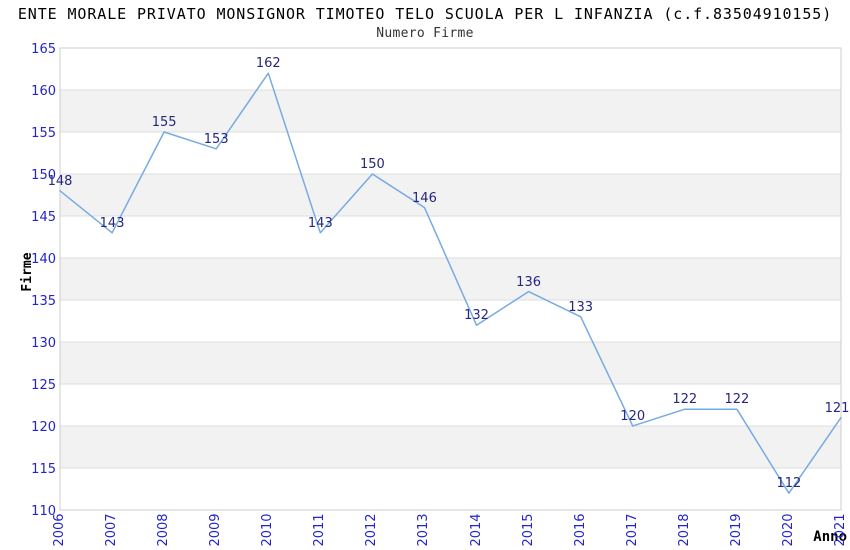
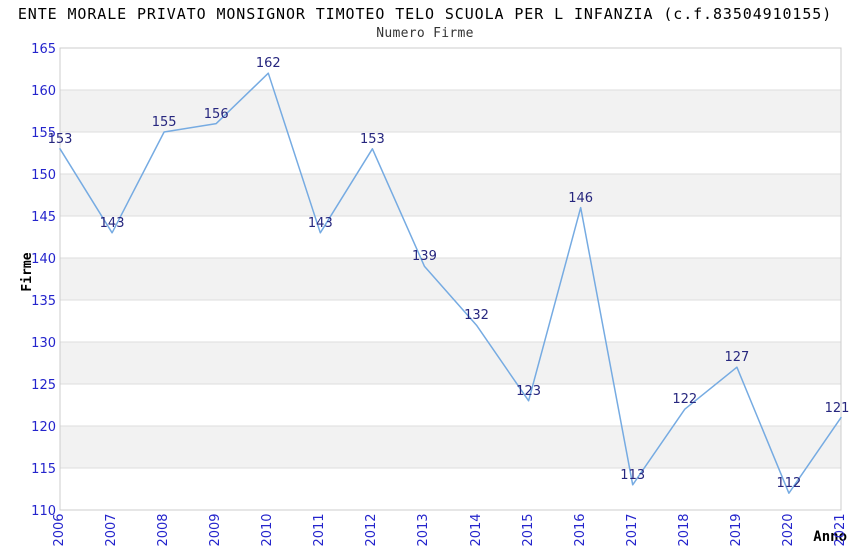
2006: 148 -> 153
2009: 153 -> 156
2012: 150 -> 153
2013: 146 -> 139
2015: 136 -> 123
2016: 133 -> 146
2017: 120 -> 113
2019: 122 -> 127
